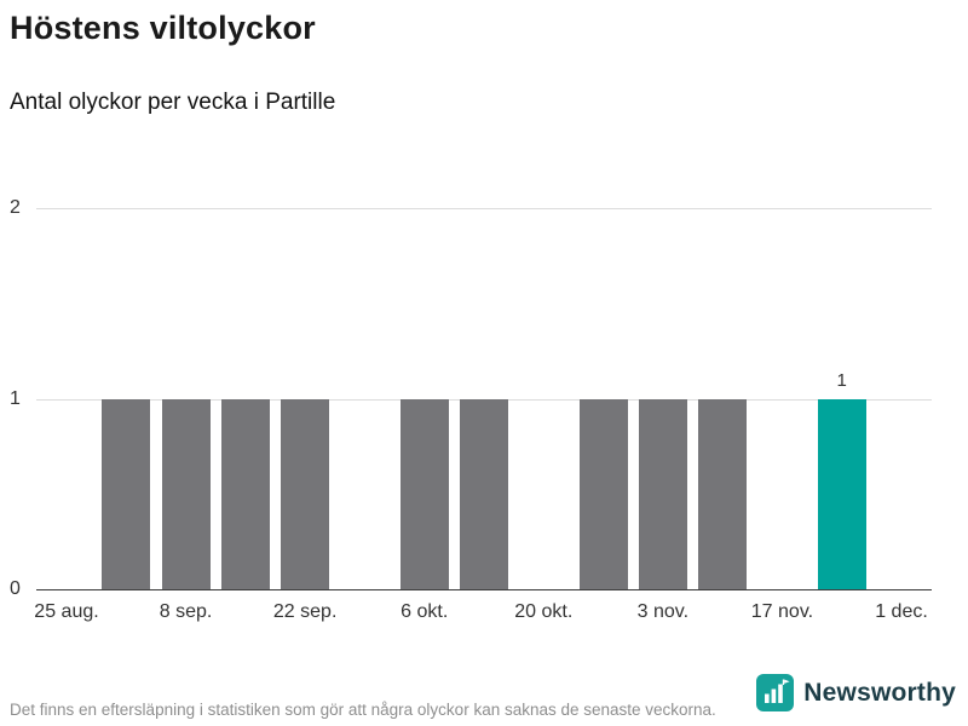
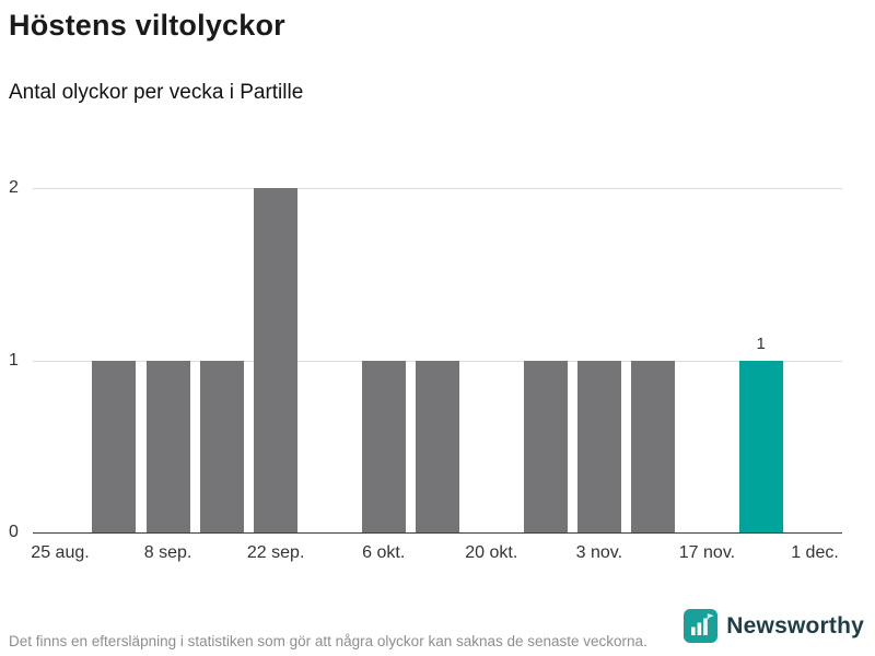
22 sep.: 1 -> 2
